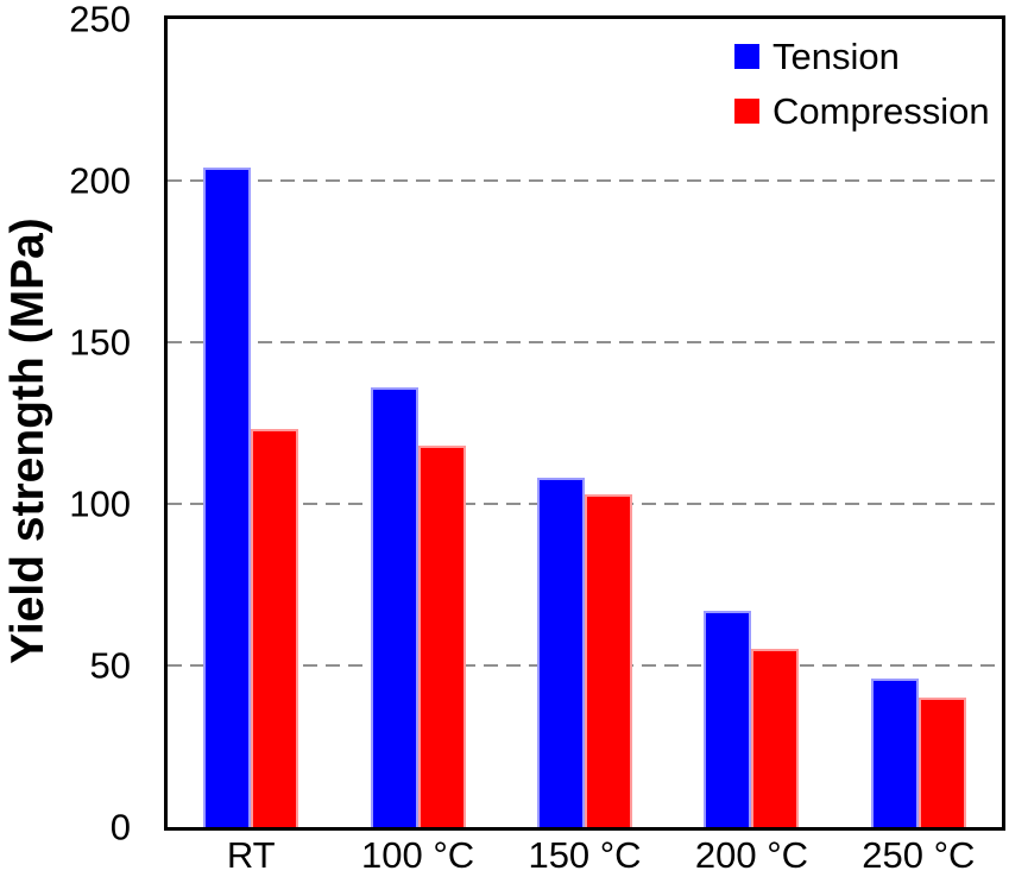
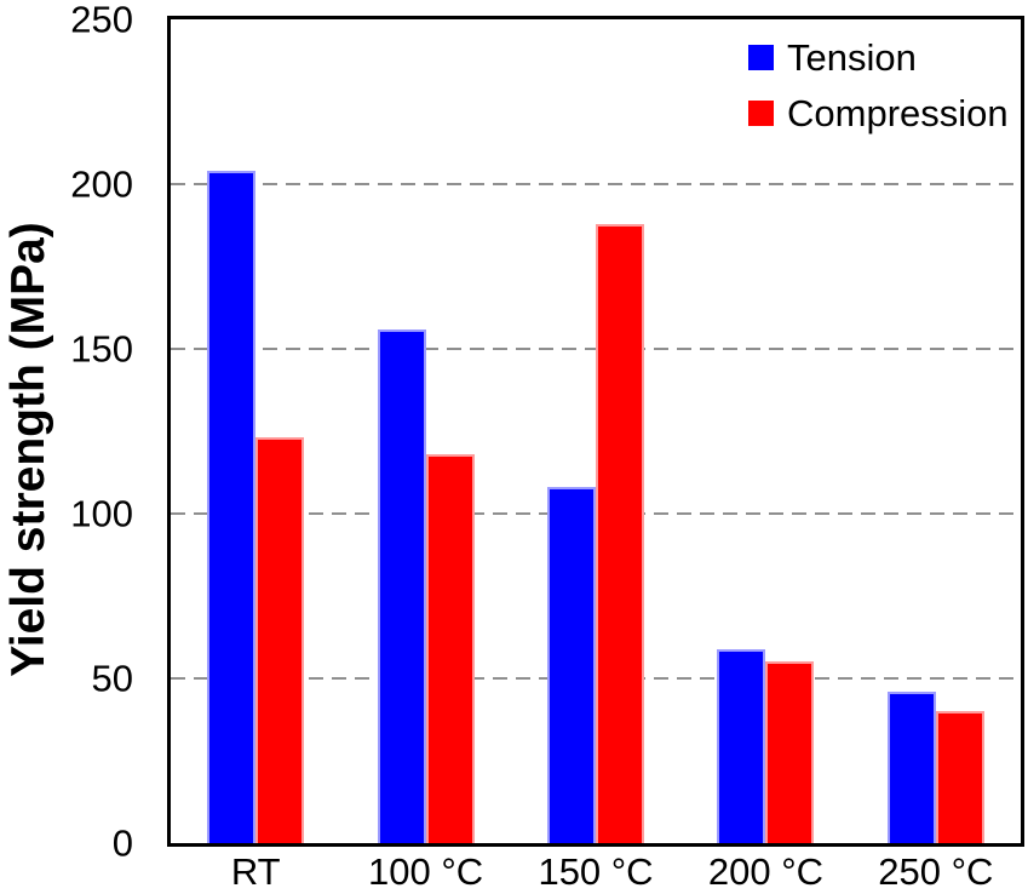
Tension/100 °C: 136 -> 156
Compression/150 °C: 103 -> 188
Tension/200 °C: 67 -> 59
